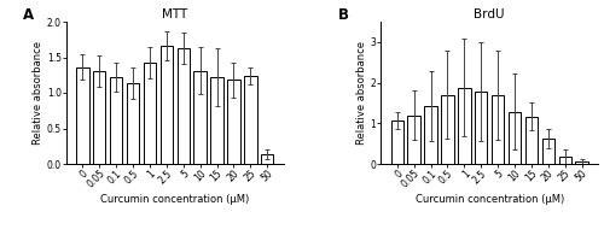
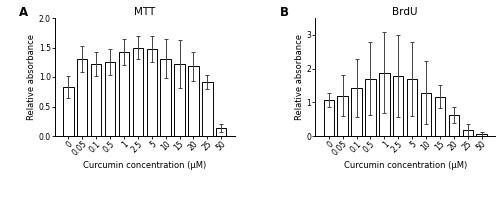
MTT/0: 1.36 -> 0.83
MTT/0.5: 1.14 -> 1.26
MTT/2.5: 1.66 -> 1.50
MTT/5: 1.62 -> 1.47
MTT/25: 1.24 -> 0.91
